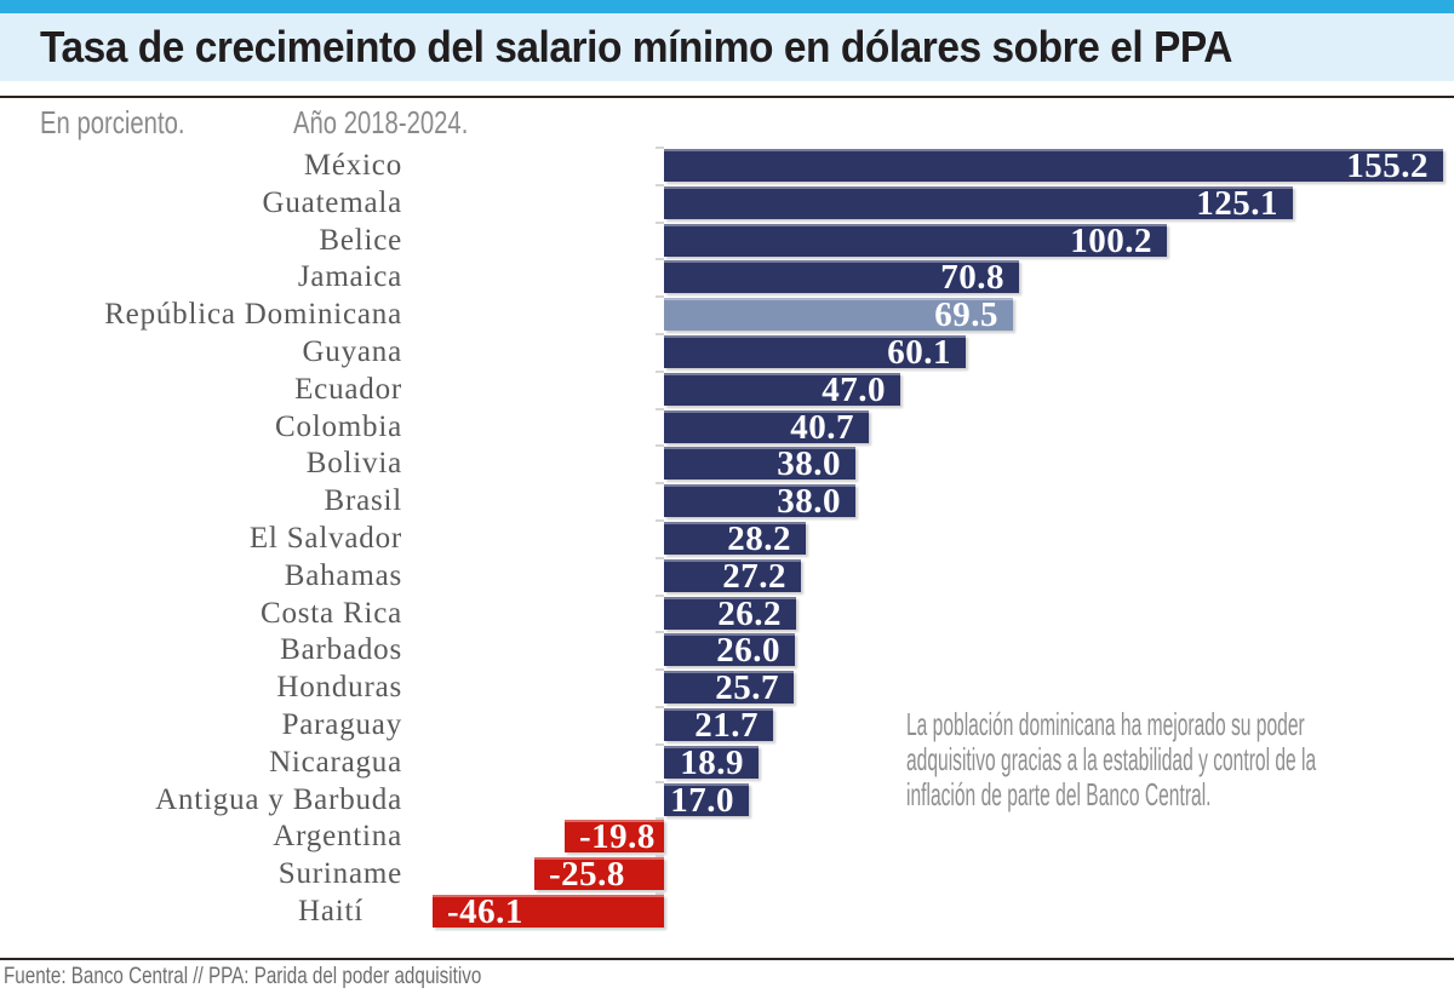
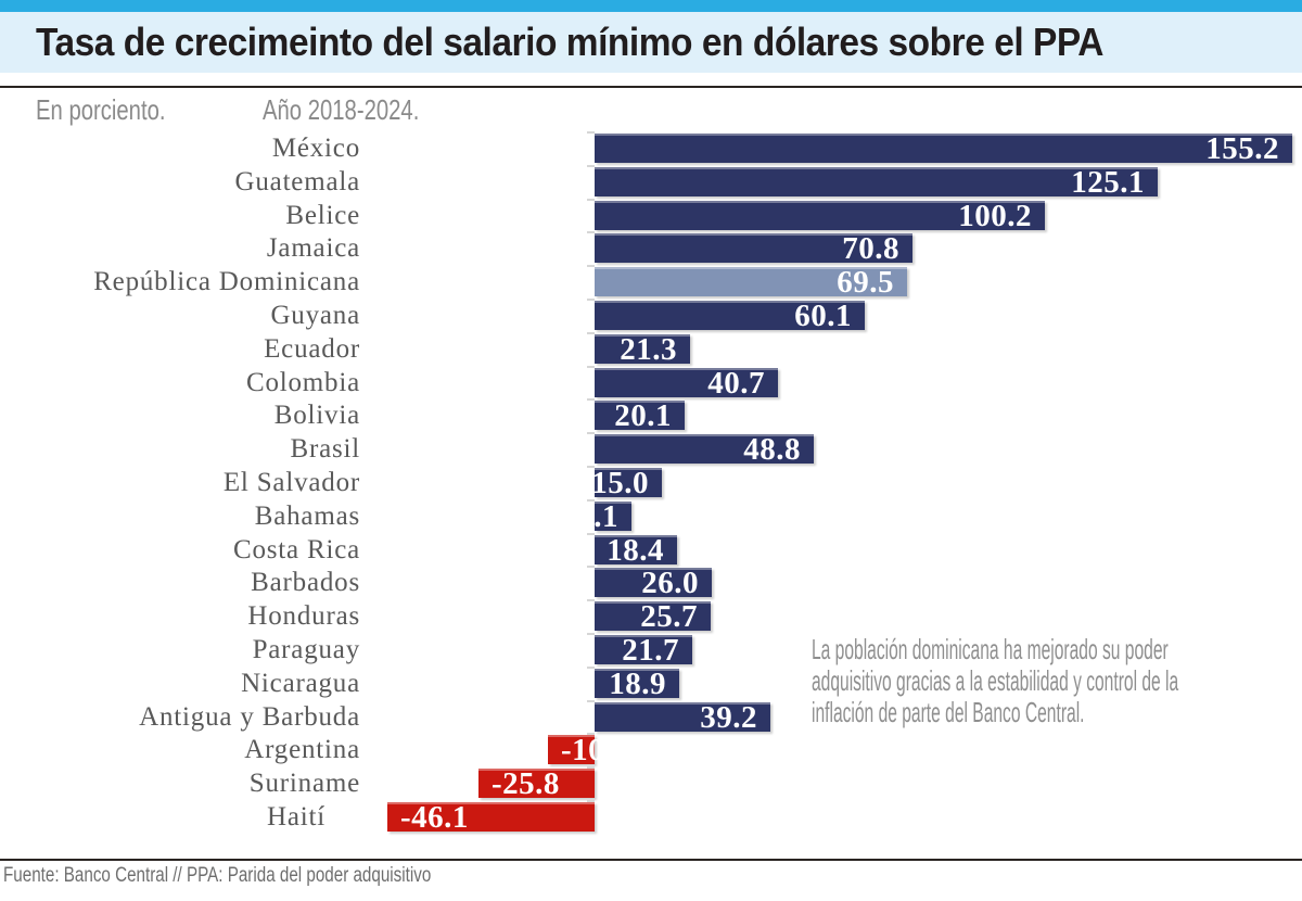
Ecuador: 47.0 -> 21.3
Bolivia: 38.0 -> 20.1
Brasil: 38.0 -> 48.8
El Salvador: 28.2 -> 15.0
Bahamas: 27.2 -> 8.1
Costa Rica: 26.2 -> 18.4
Antigua y Barbuda: 17.0 -> 39.2
Argentina: -19.8 -> -10.4
